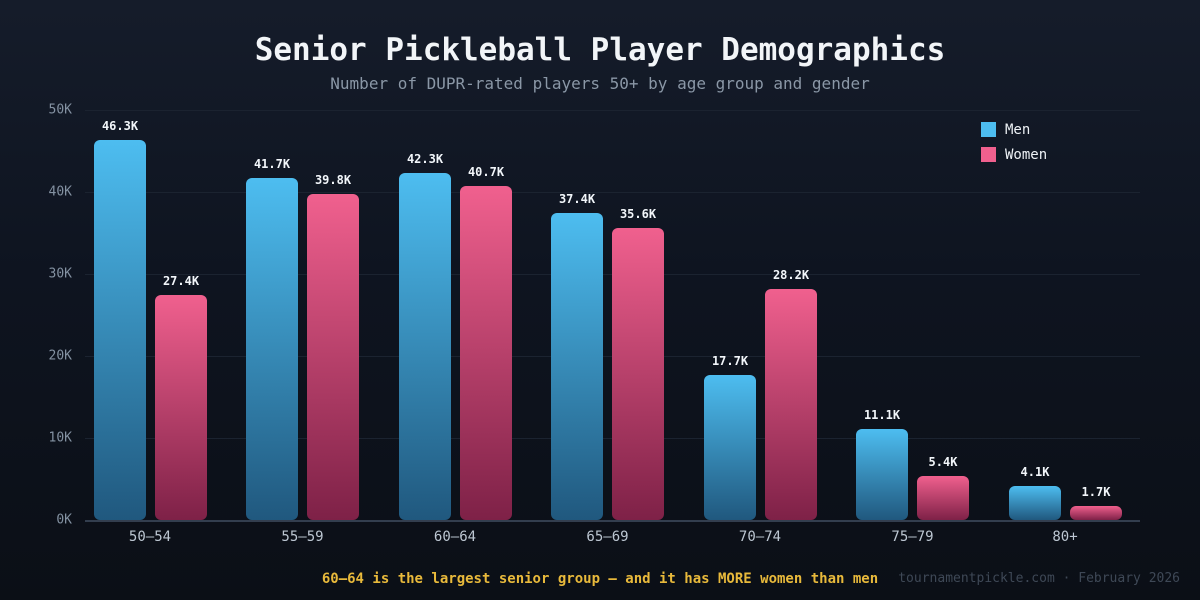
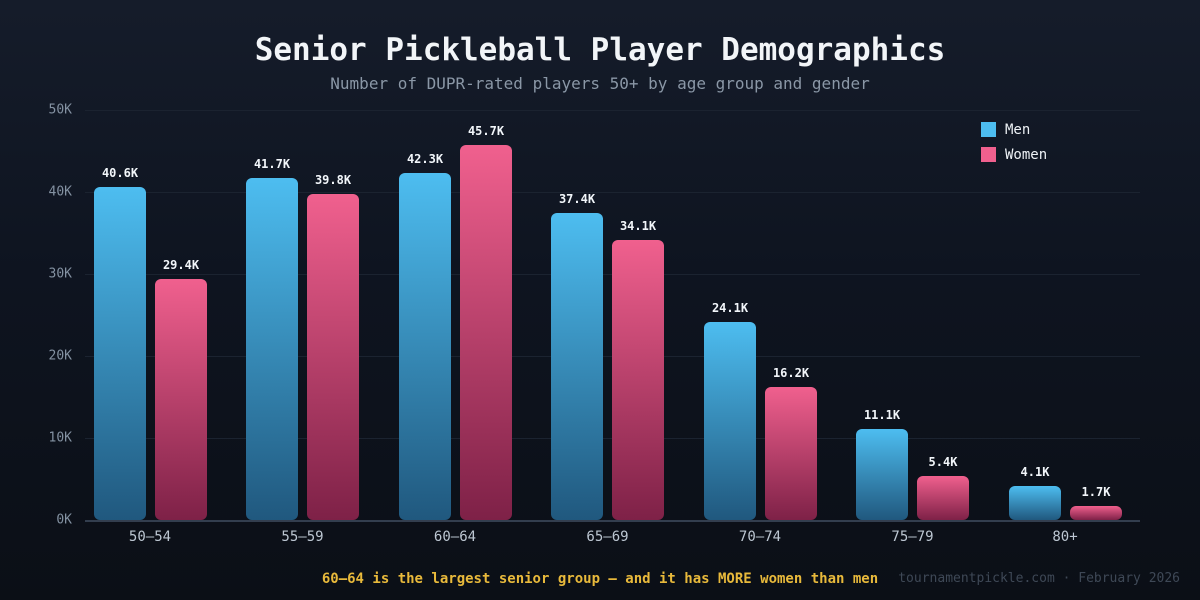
Men/50–54: 46.3K -> 40.6K
Women/50–54: 27.4K -> 29.4K
Women/60–64: 40.7K -> 45.7K
Women/65–69: 35.6K -> 34.1K
Men/70–74: 17.7K -> 24.1K
Women/70–74: 28.2K -> 16.2K
